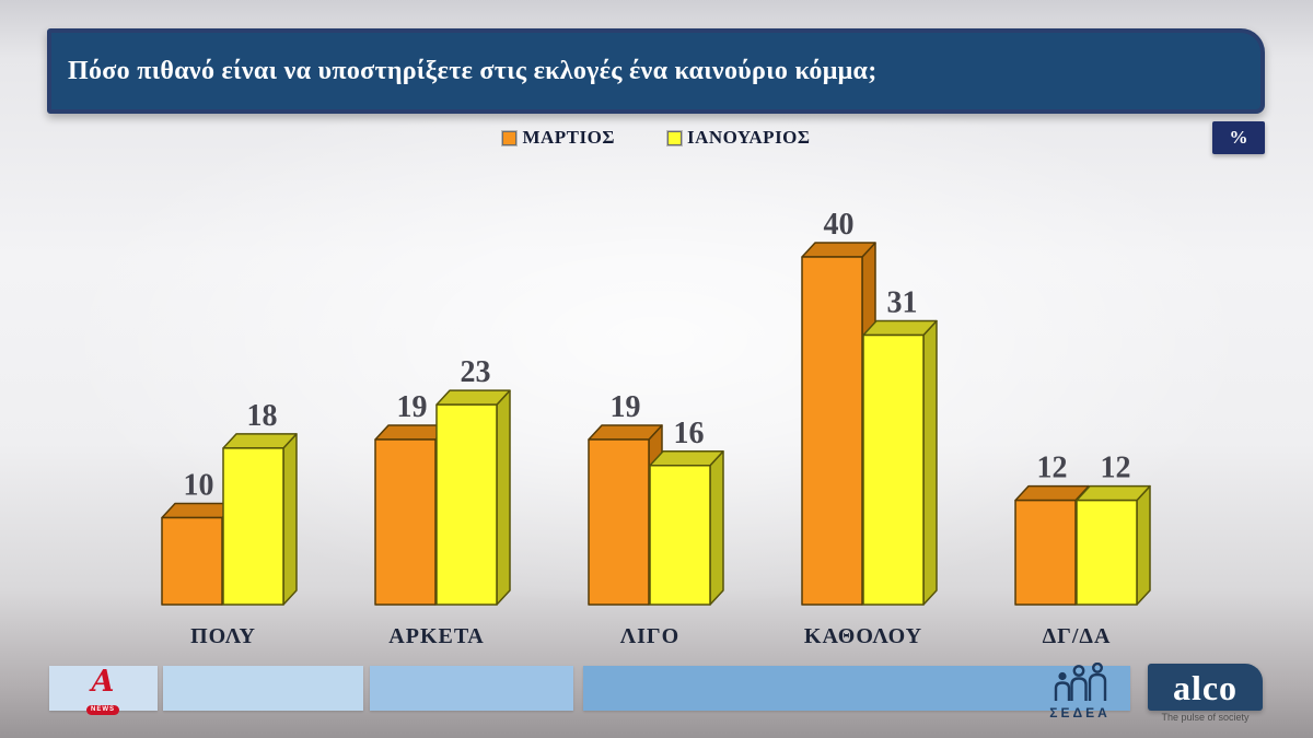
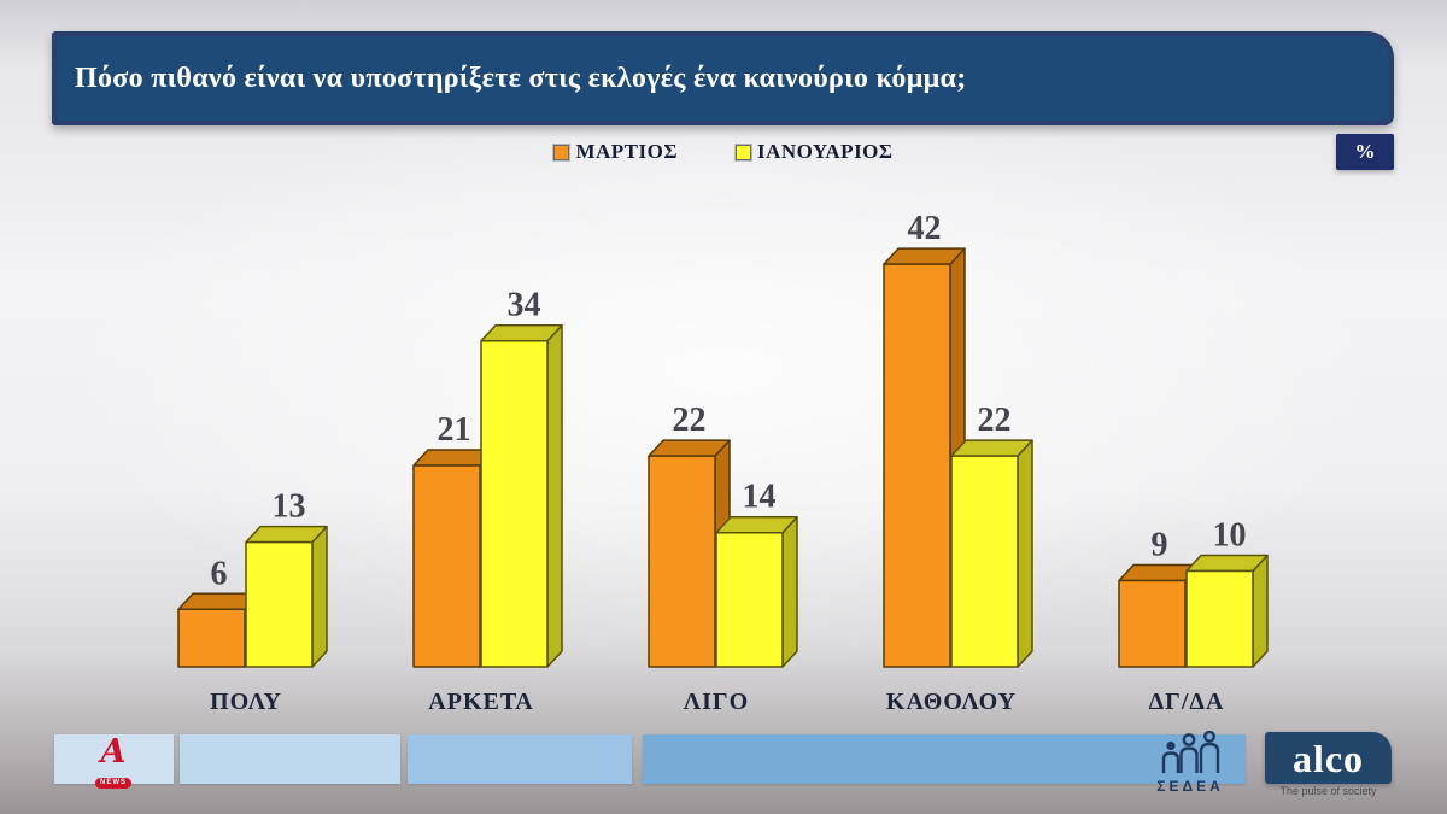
ΜΑΡΤΙΟΣ/ΠΟΛΥ: 10 -> 6
ΙΑΝΟΥΑΡΙΟΣ/ΠΟΛΥ: 18 -> 13
ΜΑΡΤΙΟΣ/ΑΡΚΕΤΑ: 19 -> 21
ΙΑΝΟΥΑΡΙΟΣ/ΑΡΚΕΤΑ: 23 -> 34
ΜΑΡΤΙΟΣ/ΛΙΓΟ: 19 -> 22
ΙΑΝΟΥΑΡΙΟΣ/ΛΙΓΟ: 16 -> 14
ΜΑΡΤΙΟΣ/ΚΑΘΟΛΟΥ: 40 -> 42
ΙΑΝΟΥΑΡΙΟΣ/ΚΑΘΟΛΟΥ: 31 -> 22
ΜΑΡΤΙΟΣ/ΔΓ/ΔΑ: 12 -> 9
ΙΑΝΟΥΑΡΙΟΣ/ΔΓ/ΔΑ: 12 -> 10
